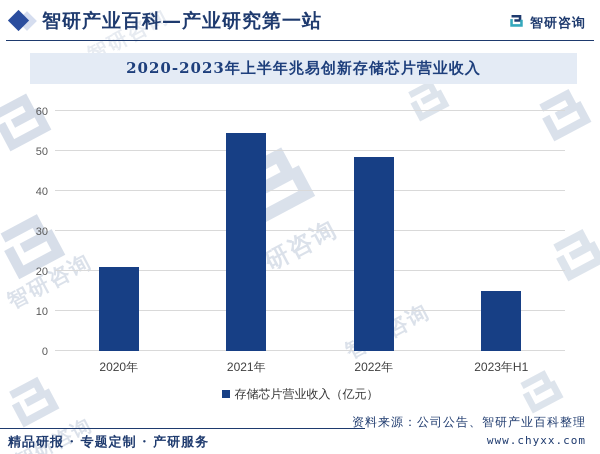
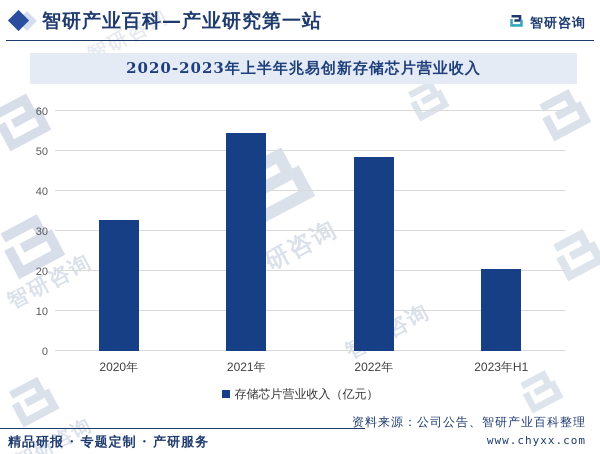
2020年: 21 -> 33
2023年H1: 15 -> 20
